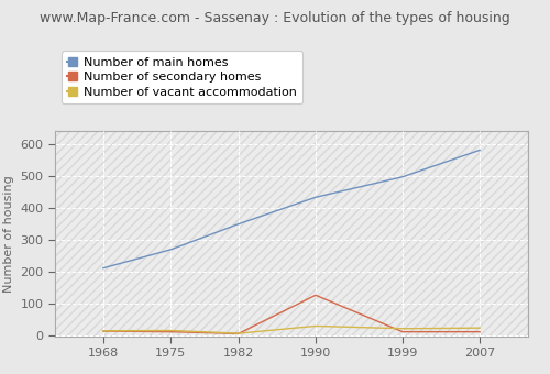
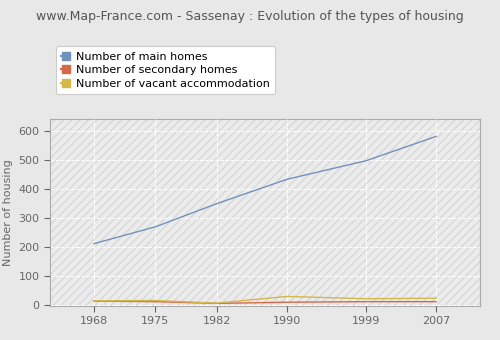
Number of secondary homes/1990: 125 -> 8
